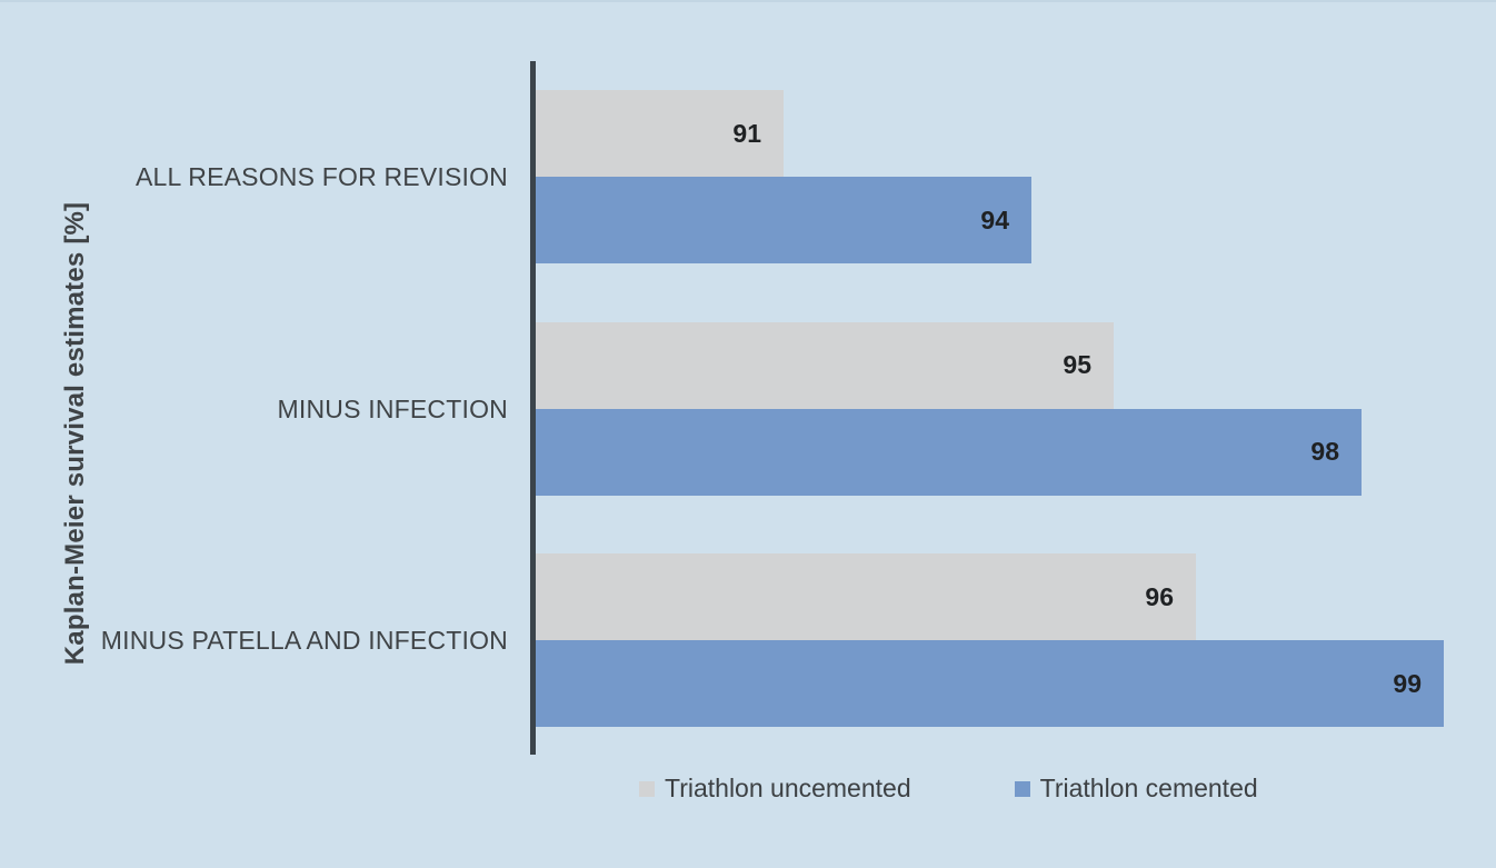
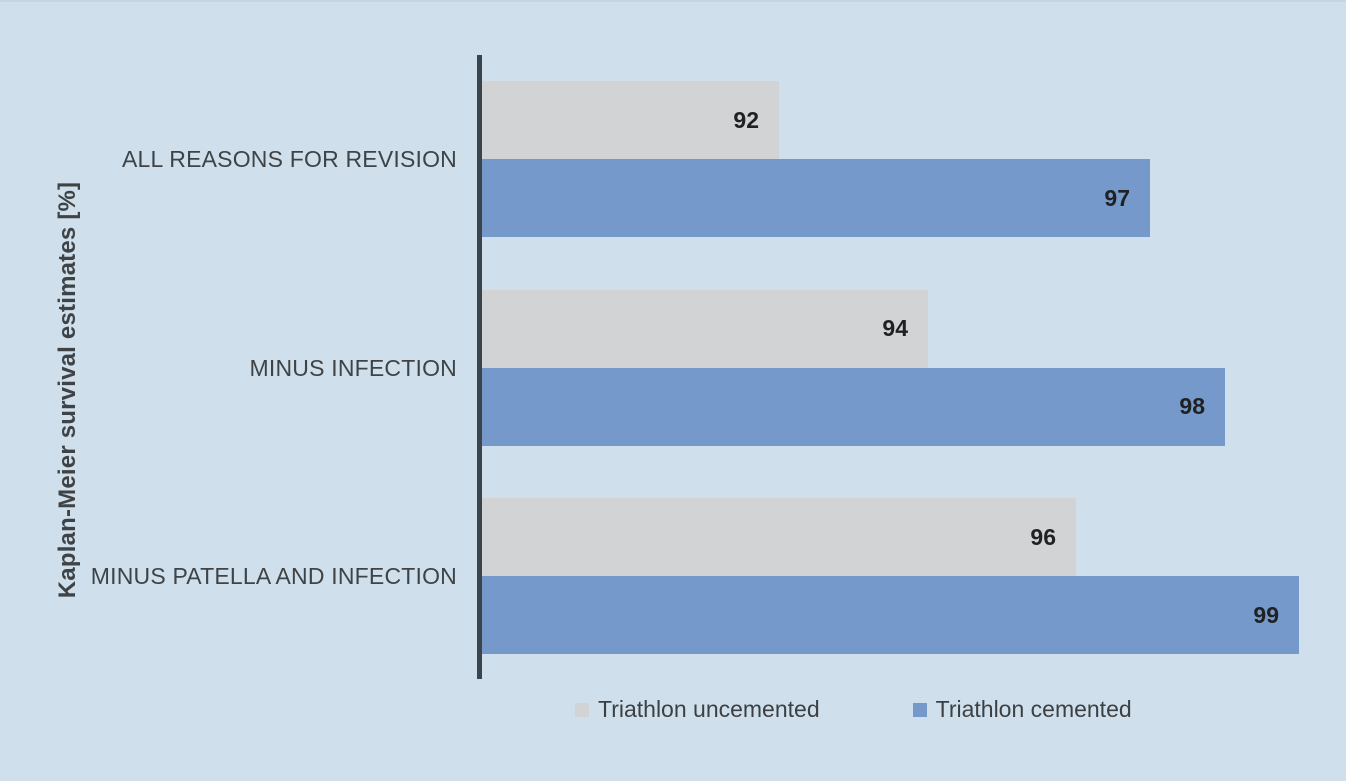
Triathlon uncemented/ALL REASONS FOR REVISION: 91 -> 92
Triathlon cemented/ALL REASONS FOR REVISION: 94 -> 97
Triathlon uncemented/MINUS INFECTION: 95 -> 94
